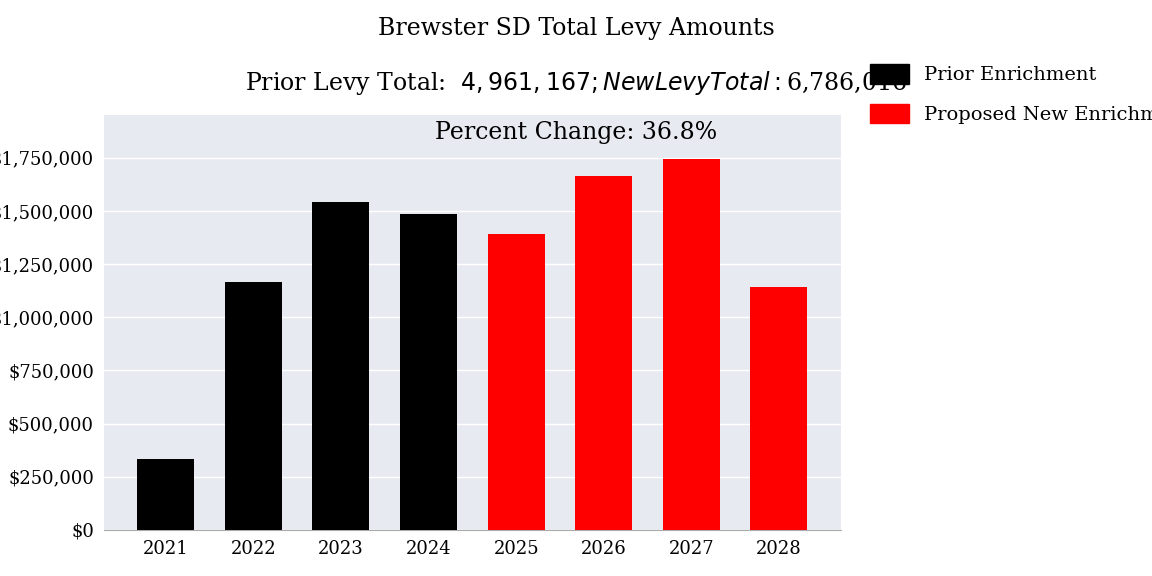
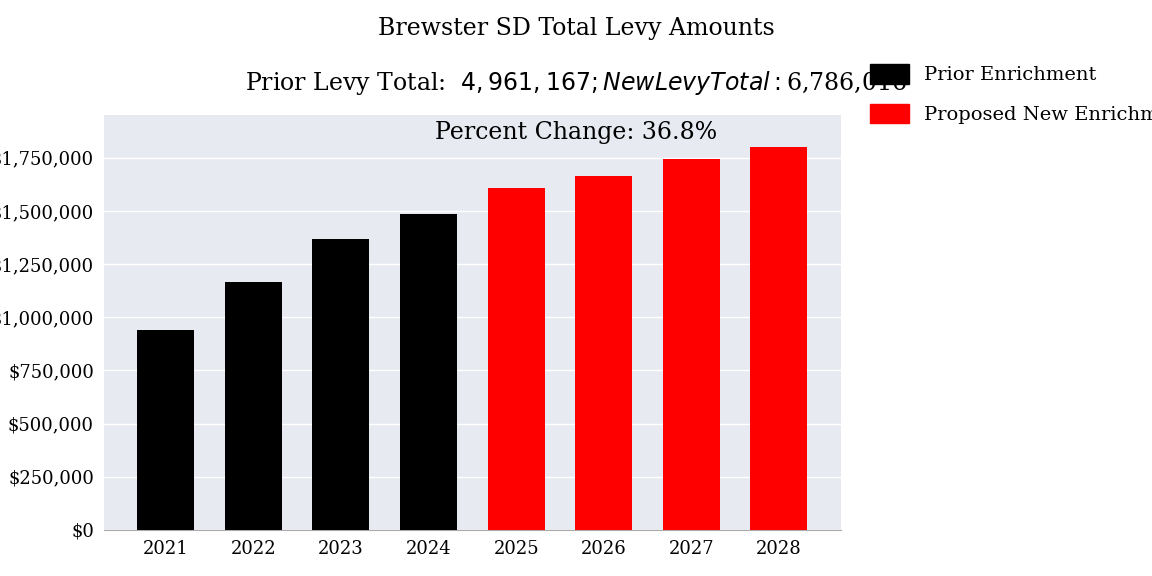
2021: $335,000 -> $940,000
2023: $1,540,000 -> $1,370,000
2025: $1,390,000 -> $1,610,000
2028: $1,140,000 -> $1,800,000
